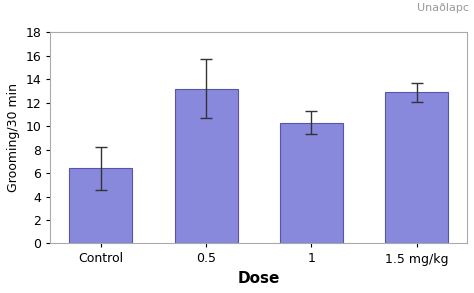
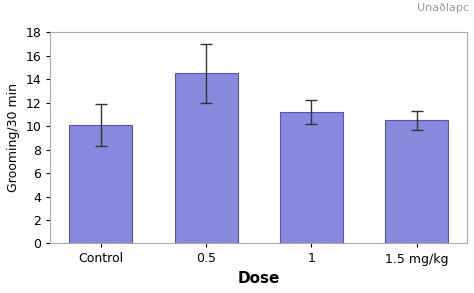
Control: 6.4 -> 10.1
0.5: 13.2 -> 14.5
1: 10.3 -> 11.2
1.5 mg/kg: 12.9 -> 10.5
